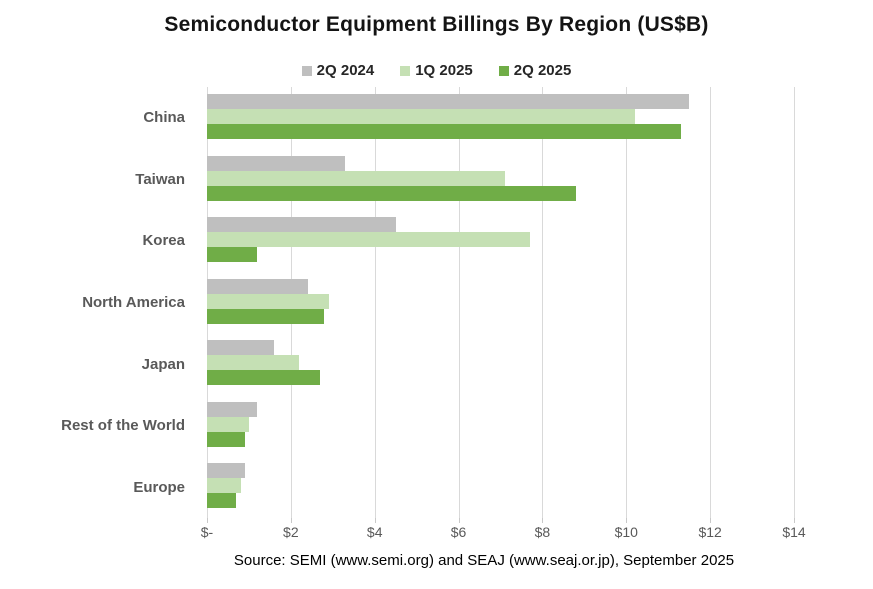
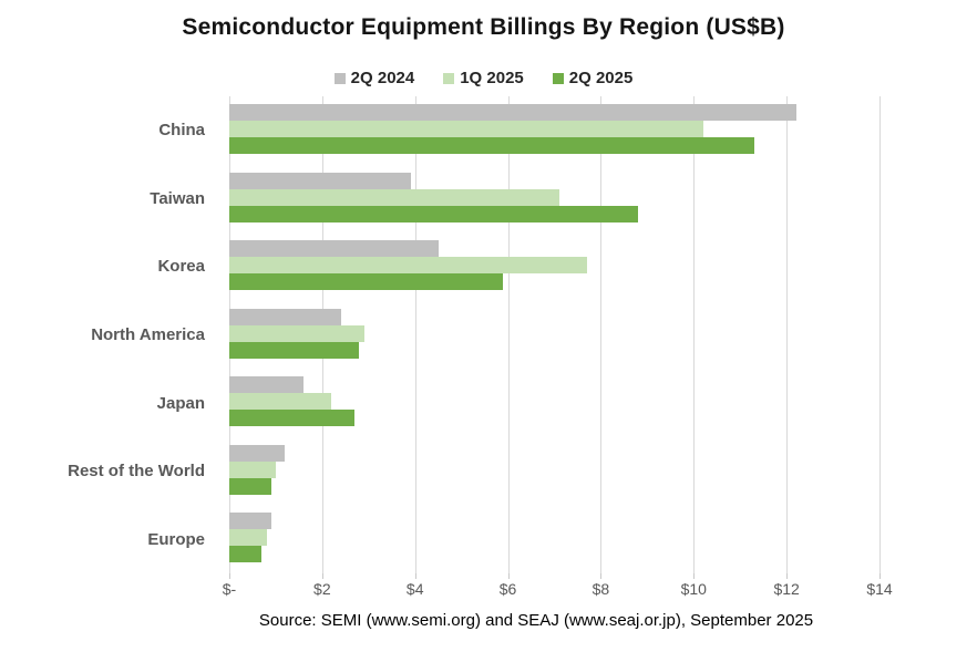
2Q 2024/China: $11.5 -> $12.2
2Q 2024/Taiwan: $3.3 -> $3.9
2Q 2025/Korea: $1.2 -> $5.9
